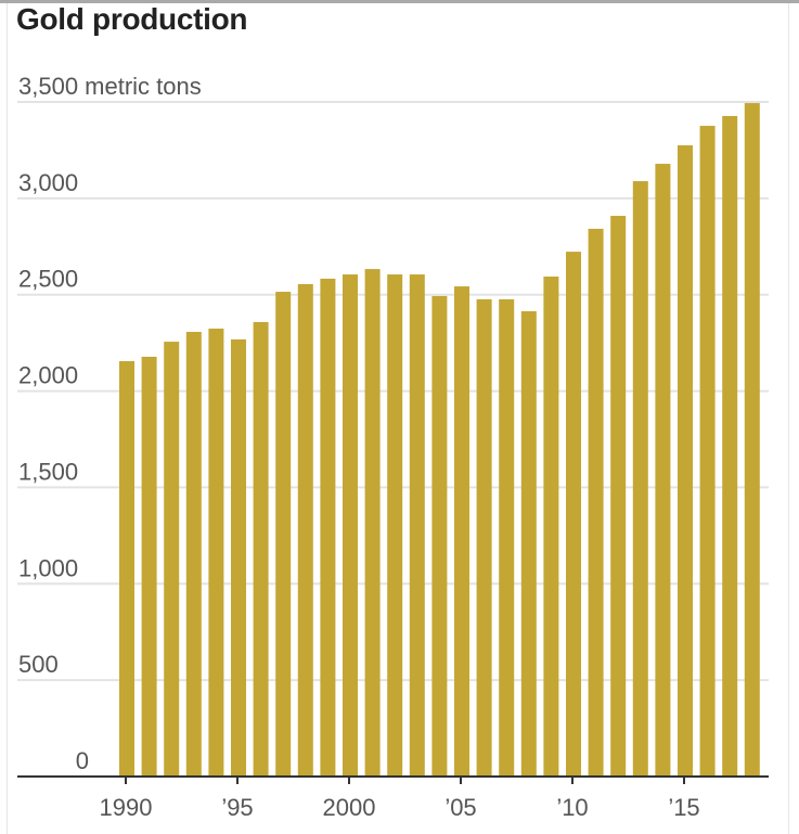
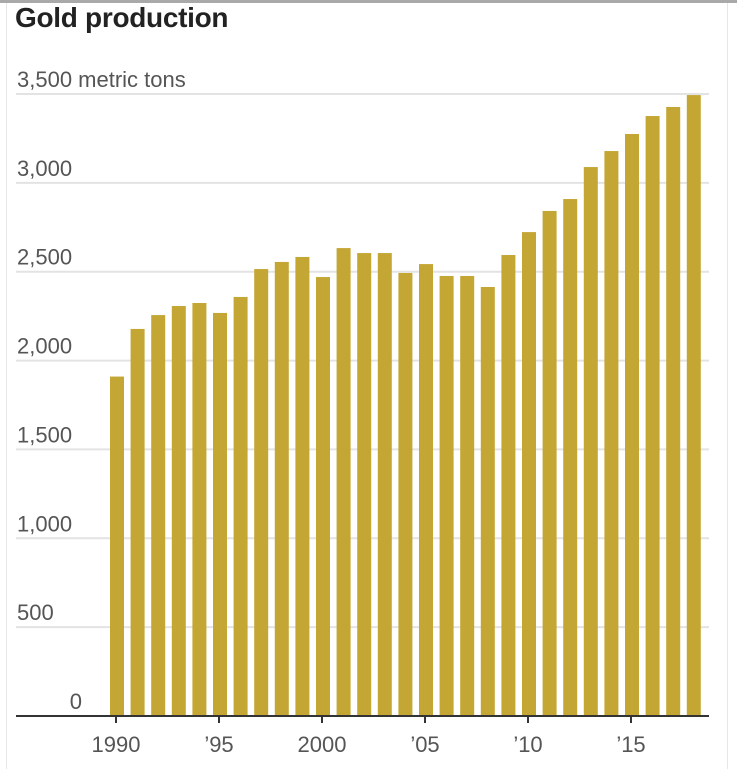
1990: 2160 -> 1910
2000: 2600 -> 2470
